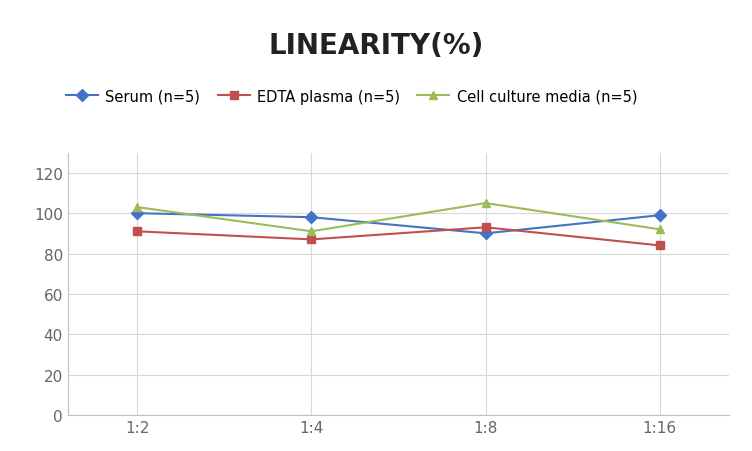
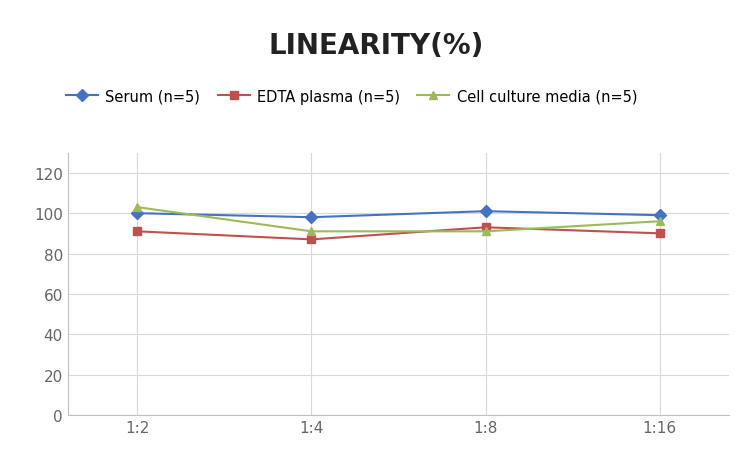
Serum (n=5)/1:8: 90 -> 101
Cell culture media (n=5)/1:8: 105 -> 91
EDTA plasma (n=5)/1:16: 84 -> 90
Cell culture media (n=5)/1:16: 92 -> 96
